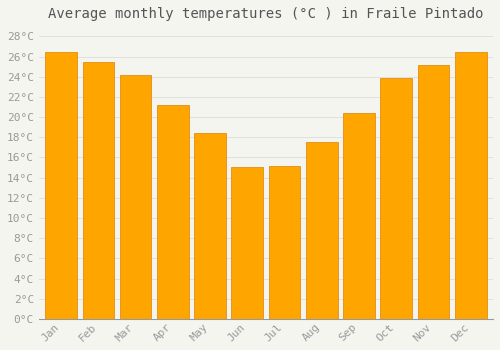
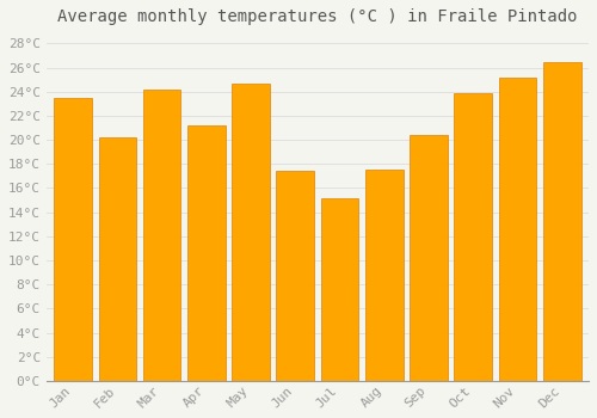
Jan: 26.5°C -> 23.5°C
Feb: 25.5°C -> 20.2°C
May: 18.4°C -> 24.7°C
Jun: 15.1°C -> 17.4°C
